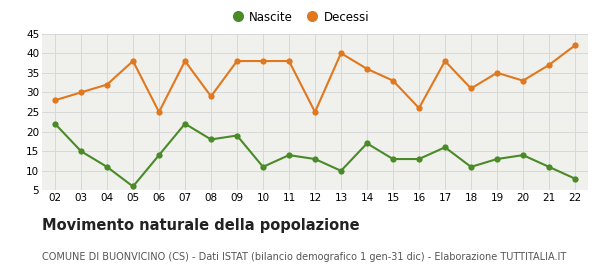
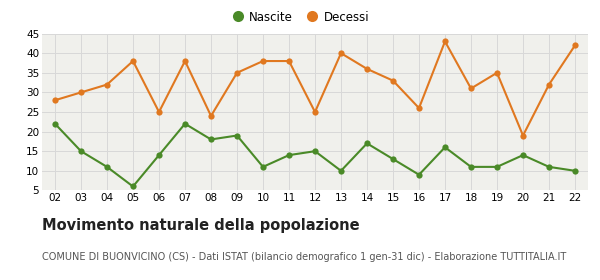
Decessi/08: 29 -> 24
Decessi/09: 38 -> 35
Nascite/12: 13 -> 15
Nascite/16: 13 -> 9
Decessi/17: 38 -> 43
Nascite/19: 13 -> 11
Decessi/20: 33 -> 19
Decessi/21: 37 -> 32
Nascite/22: 8 -> 10
